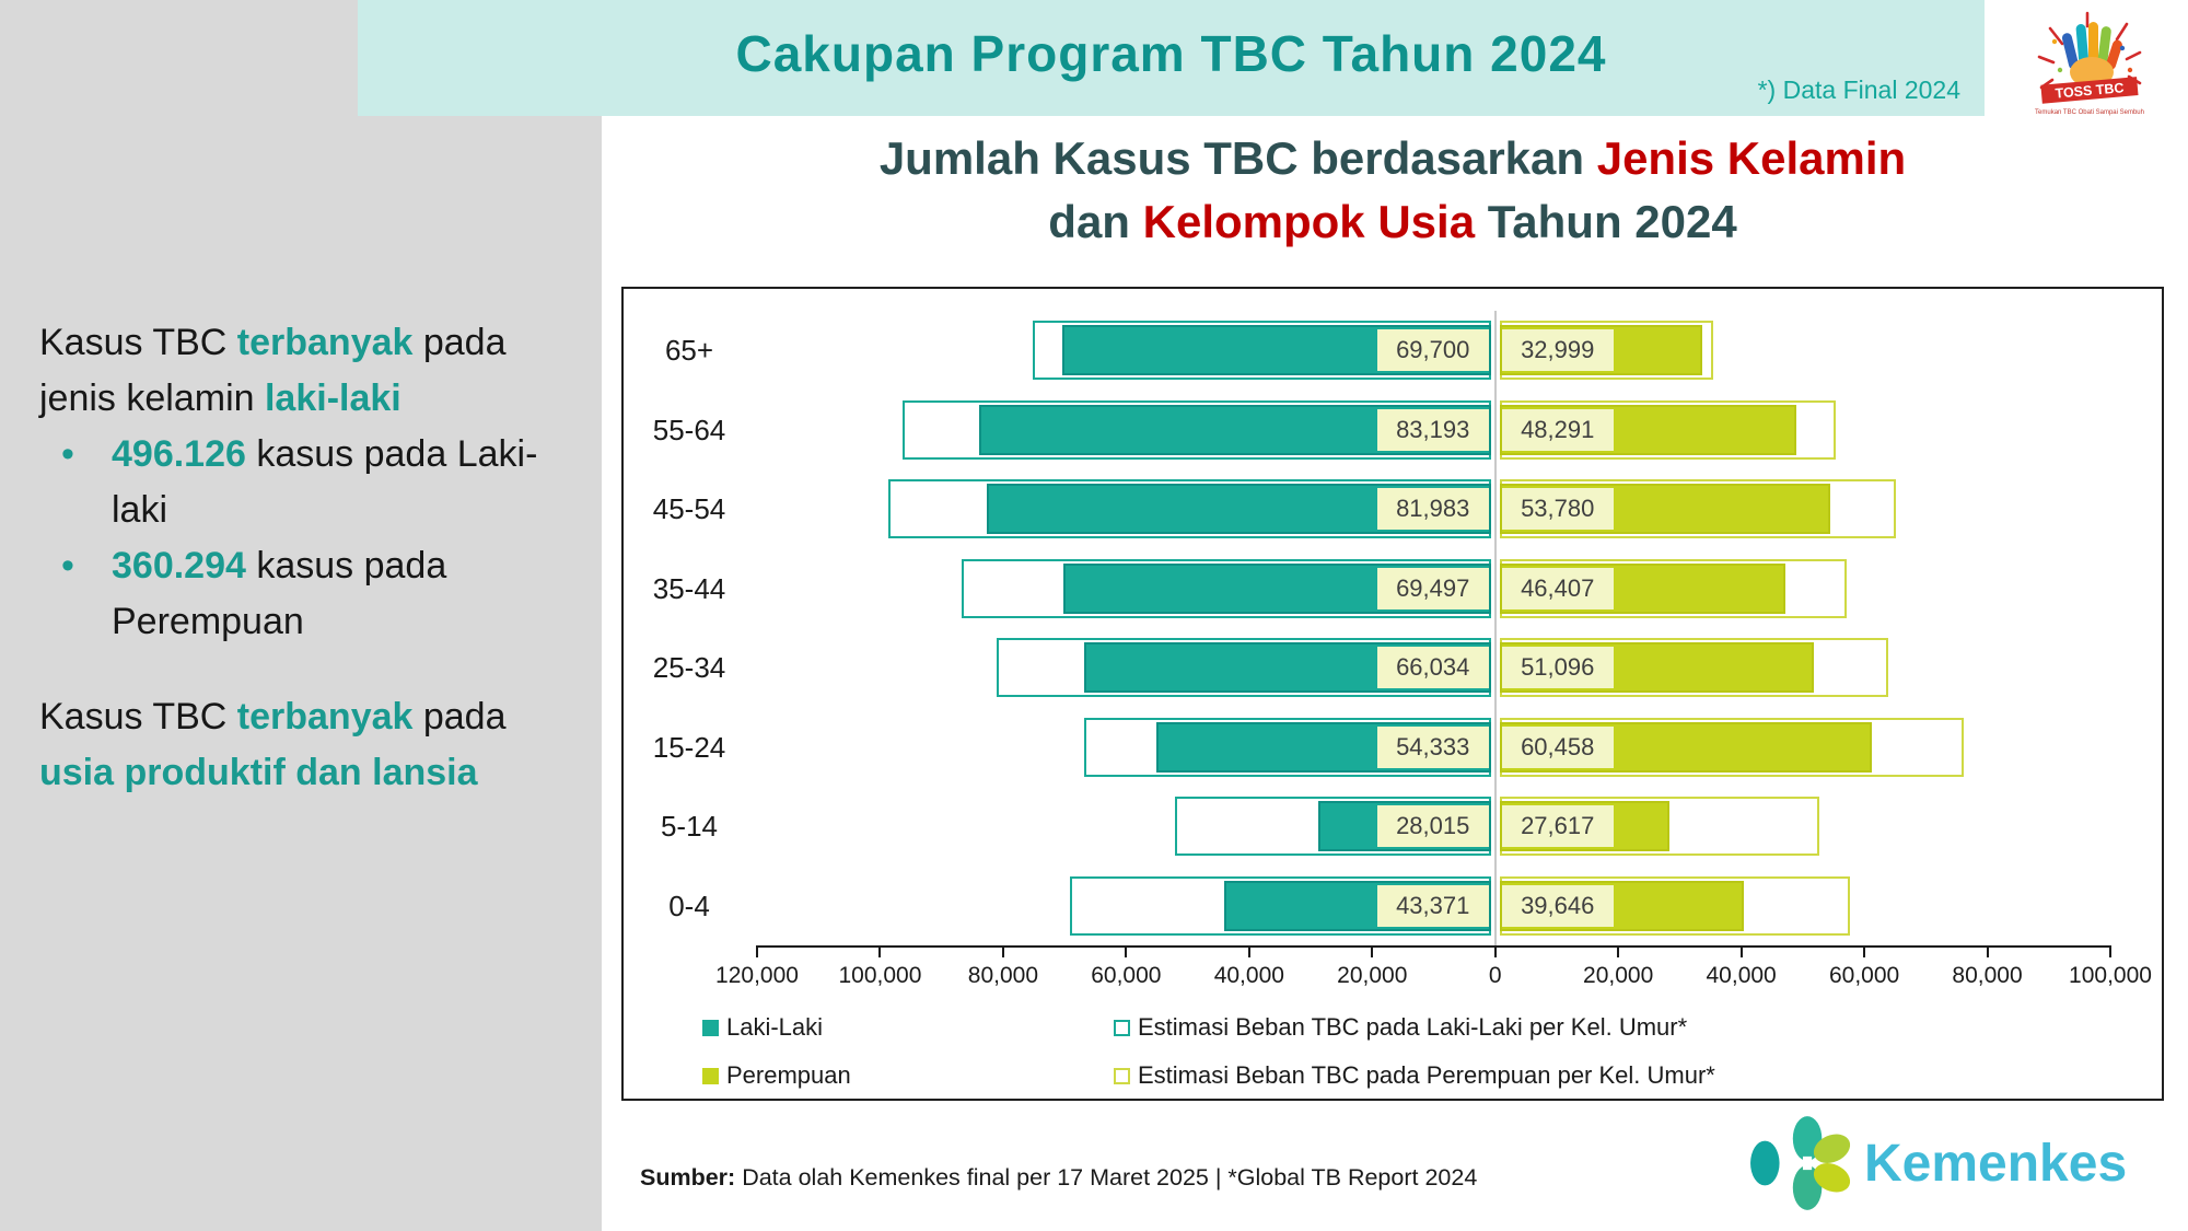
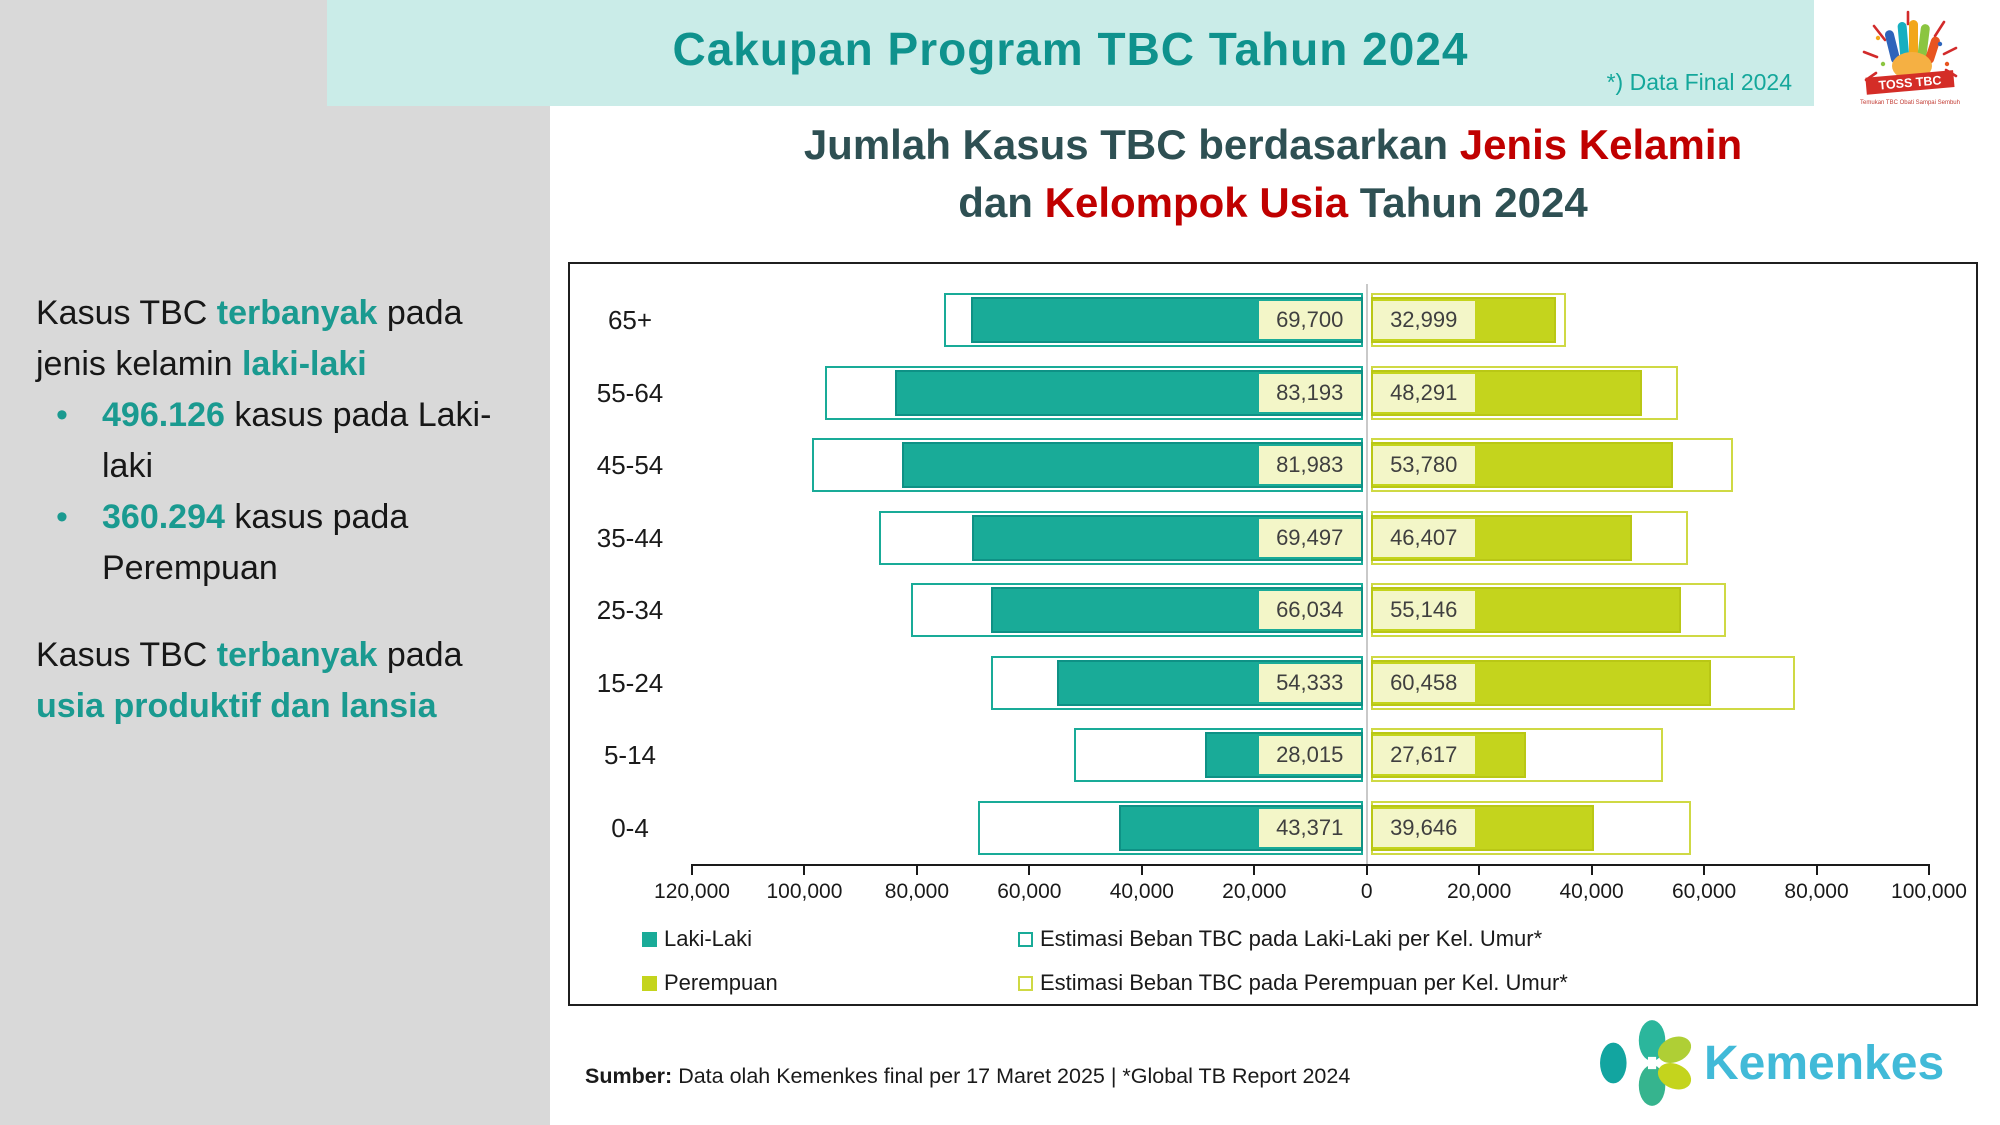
Perempuan/25-34: 51,096 -> 55,146
